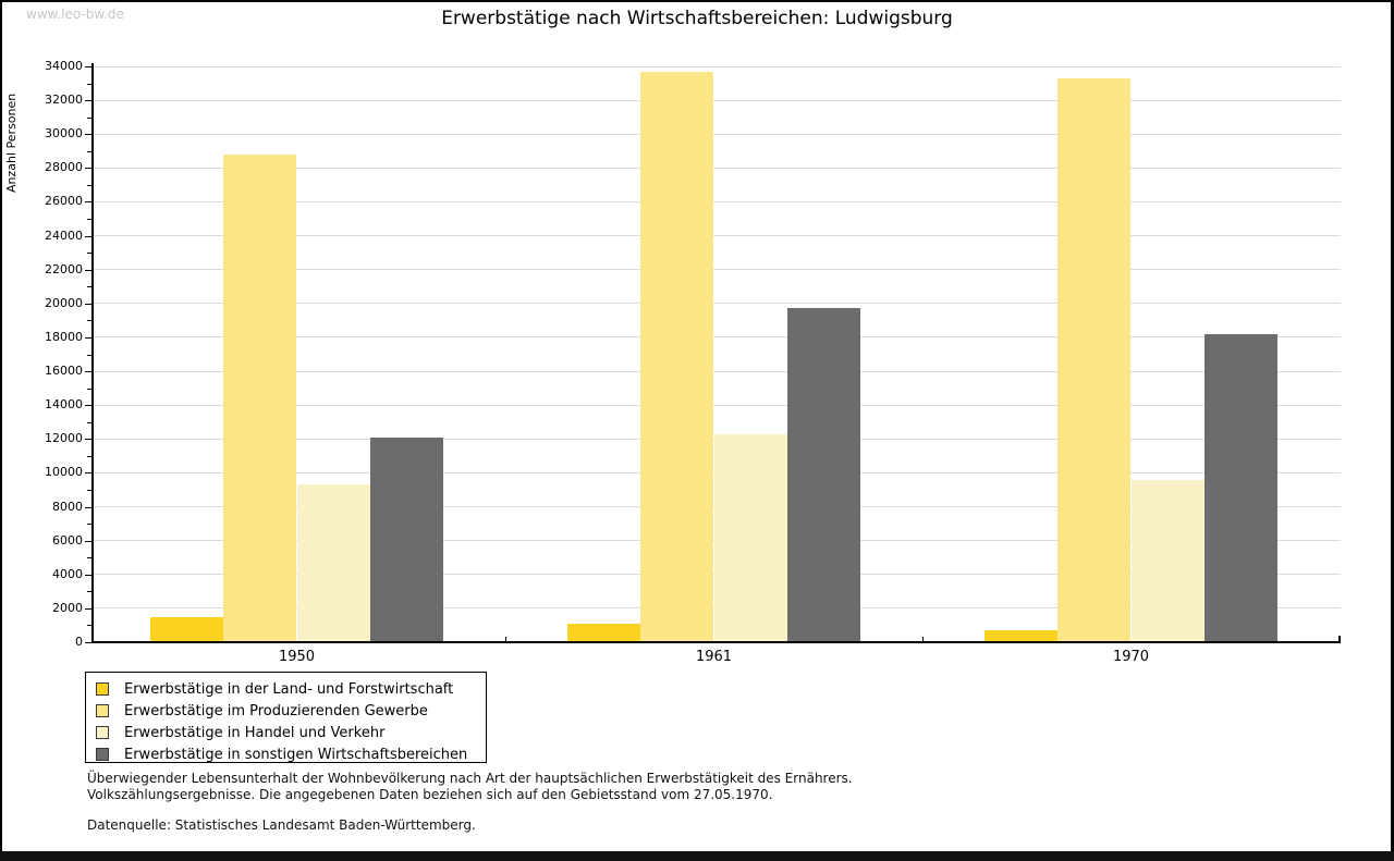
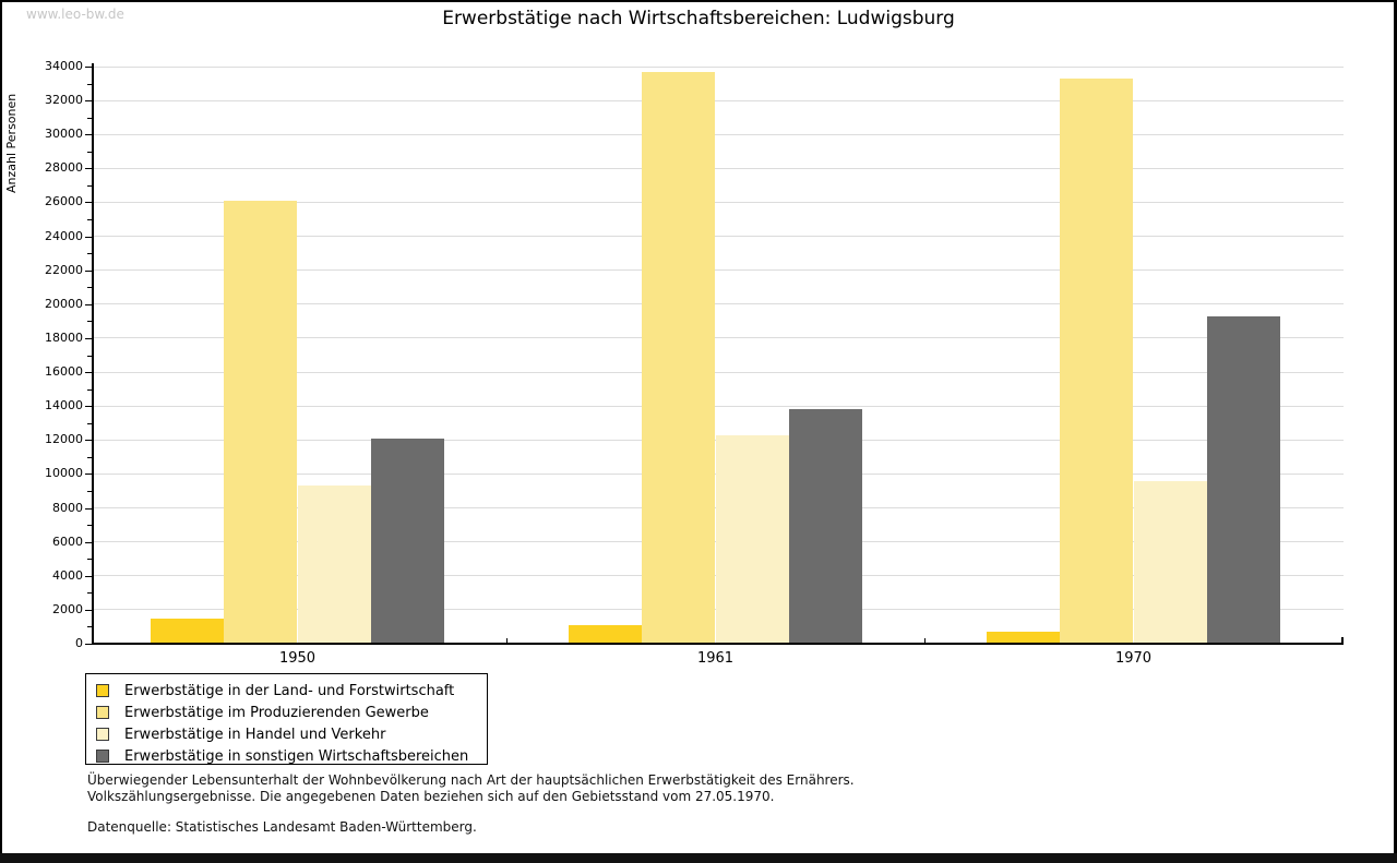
Erwerbstätige im Produzierenden Gewerbe/1950: 28800 -> 26100
Erwerbstätige in sonstigen Wirtschaftsbereichen/1961: 19700 -> 13800
Erwerbstätige in sonstigen Wirtschaftsbereichen/1970: 18200 -> 19300
